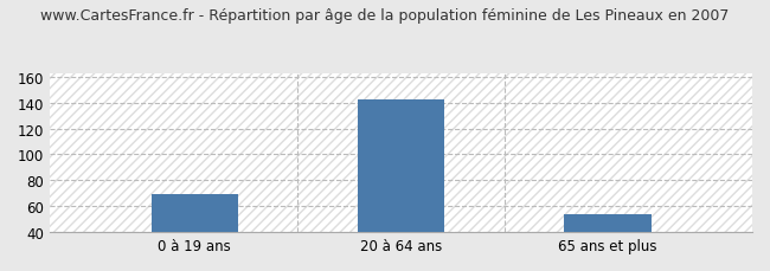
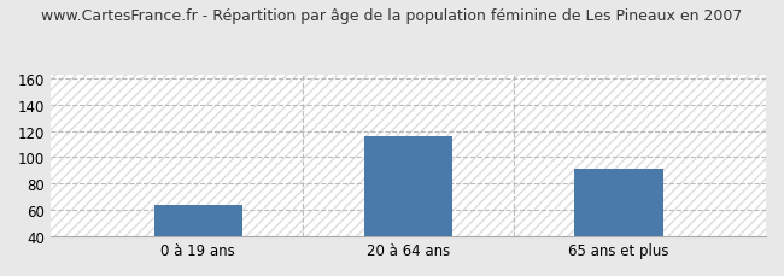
0 à 19 ans: 69 -> 64
20 à 64 ans: 142 -> 116
65 ans et plus: 54 -> 91
